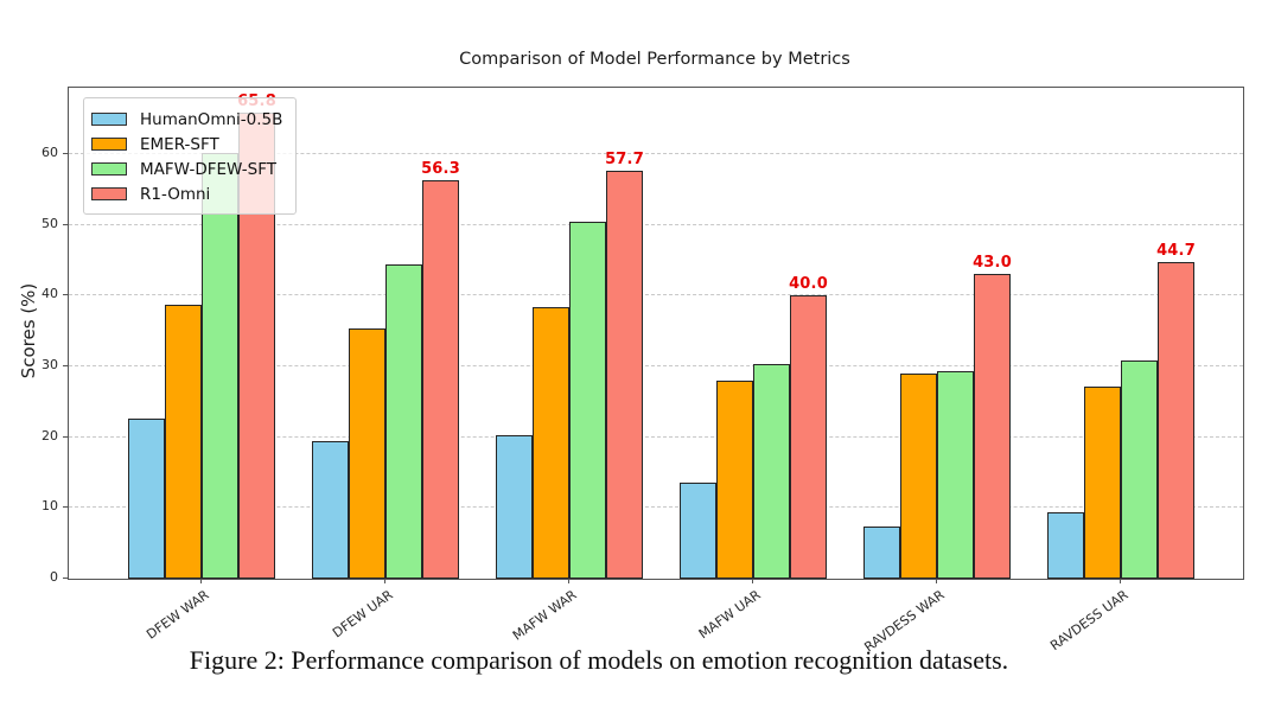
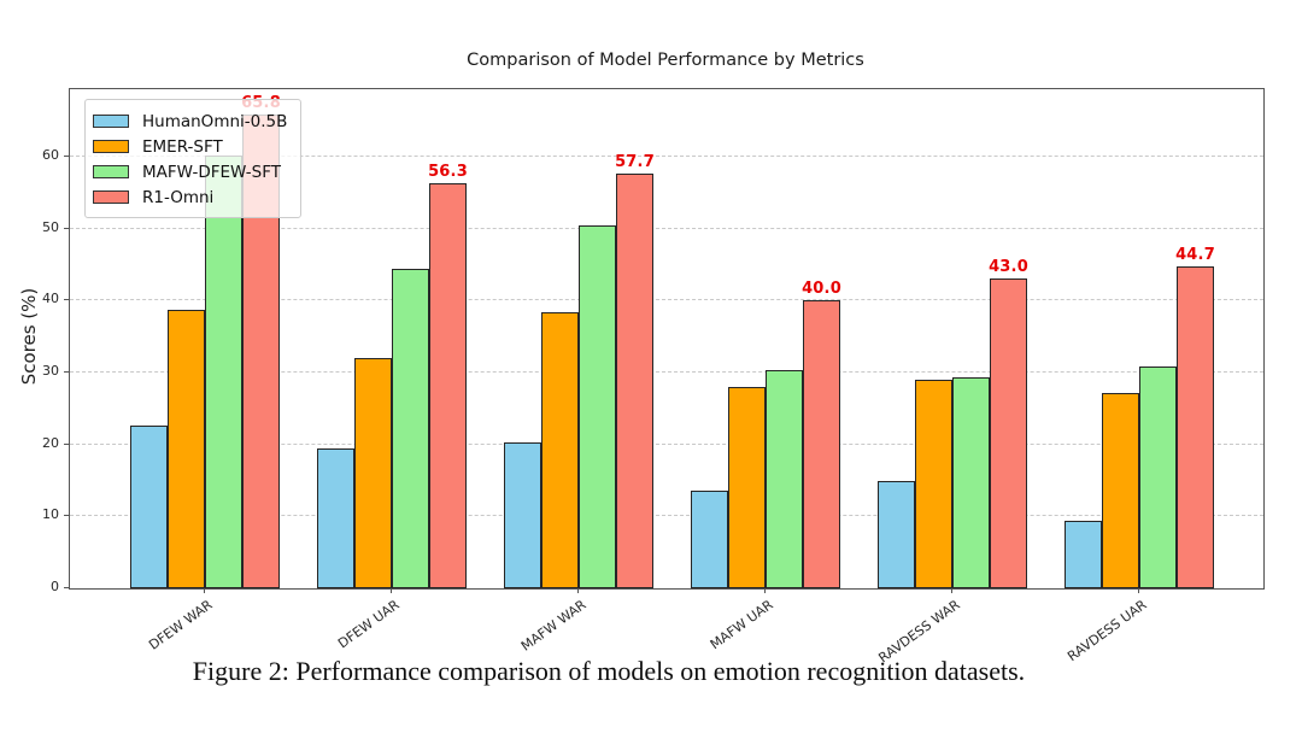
EMER-SFT/DFEW UAR: 35 -> 32
HumanOmni-0.5B/RAVDESS WAR: 7 -> 15
